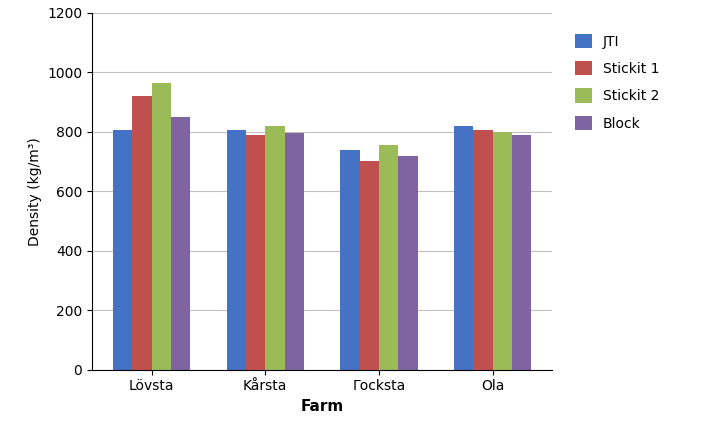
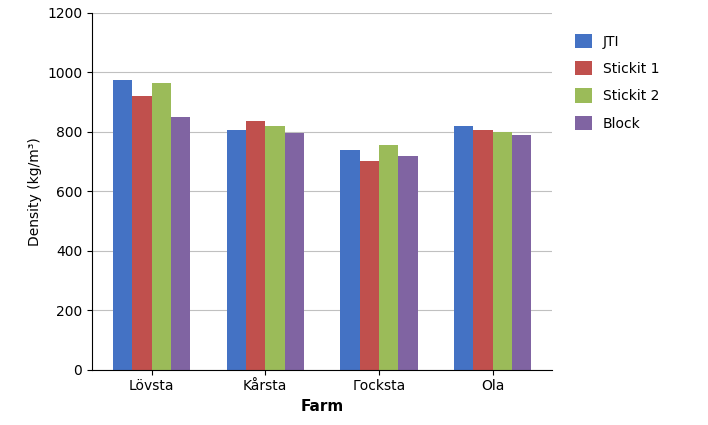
JTI/Lövsta: 805 -> 975
Stickit 1/Kårsta: 790 -> 835
